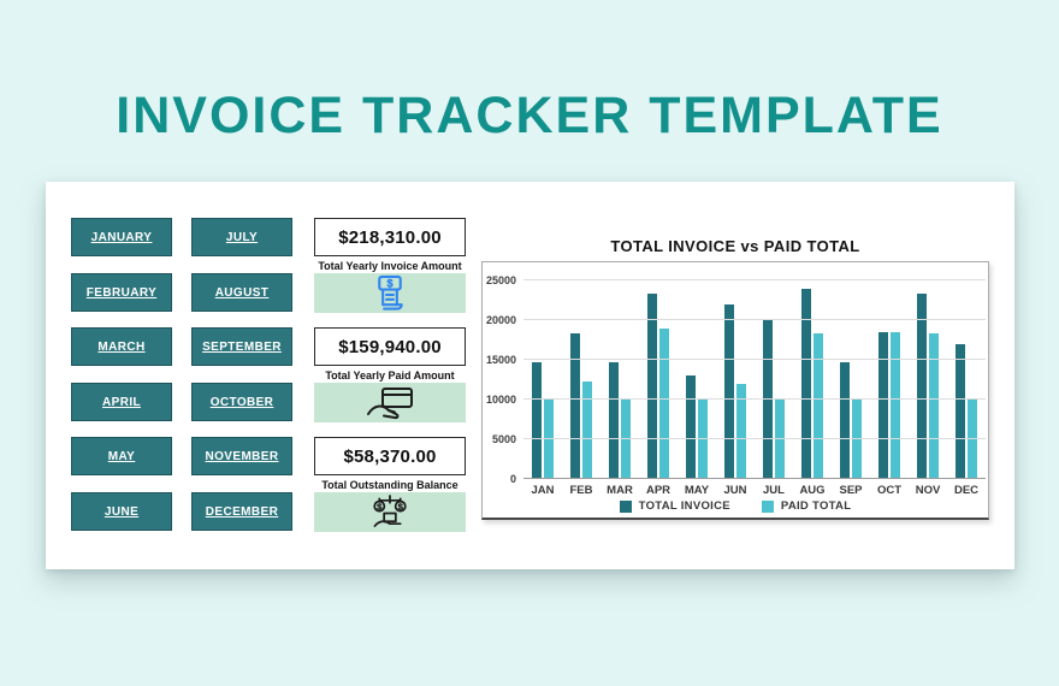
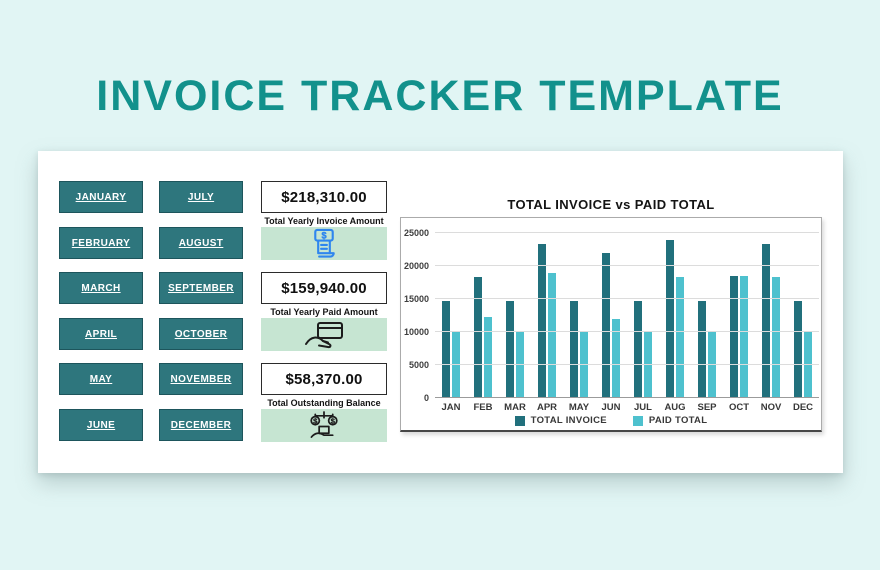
TOTAL INVOICE/MAY: 13000 -> 15000
TOTAL INVOICE/JUL: 20000 -> 15000
TOTAL INVOICE/DEC: 17000 -> 15000
